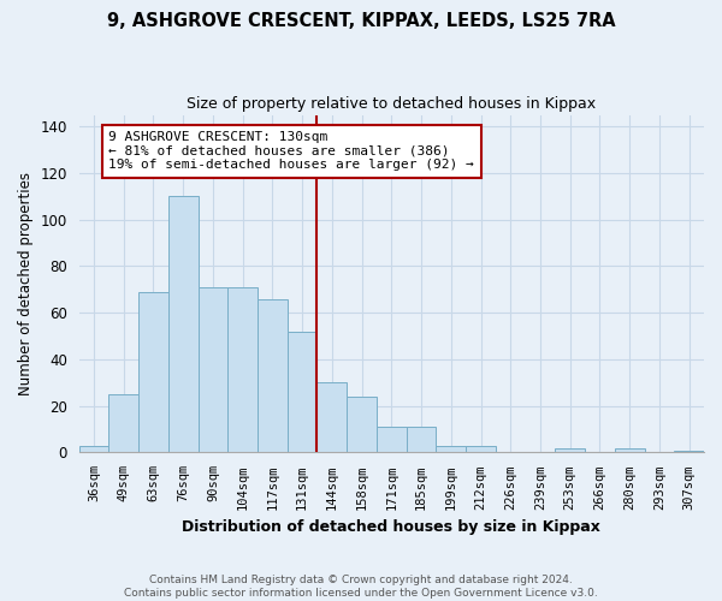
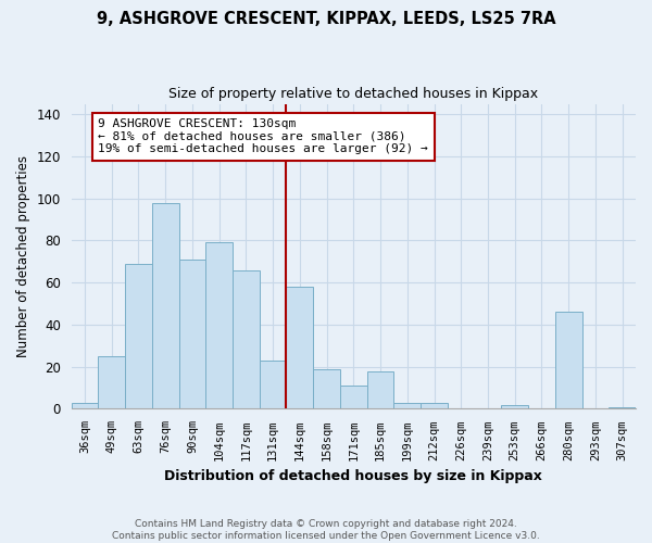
76sqm: 110 -> 98
104sqm: 71 -> 79
131sqm: 52 -> 23
144sqm: 30 -> 58
158sqm: 24 -> 19
185sqm: 11 -> 18
280sqm: 2 -> 46
